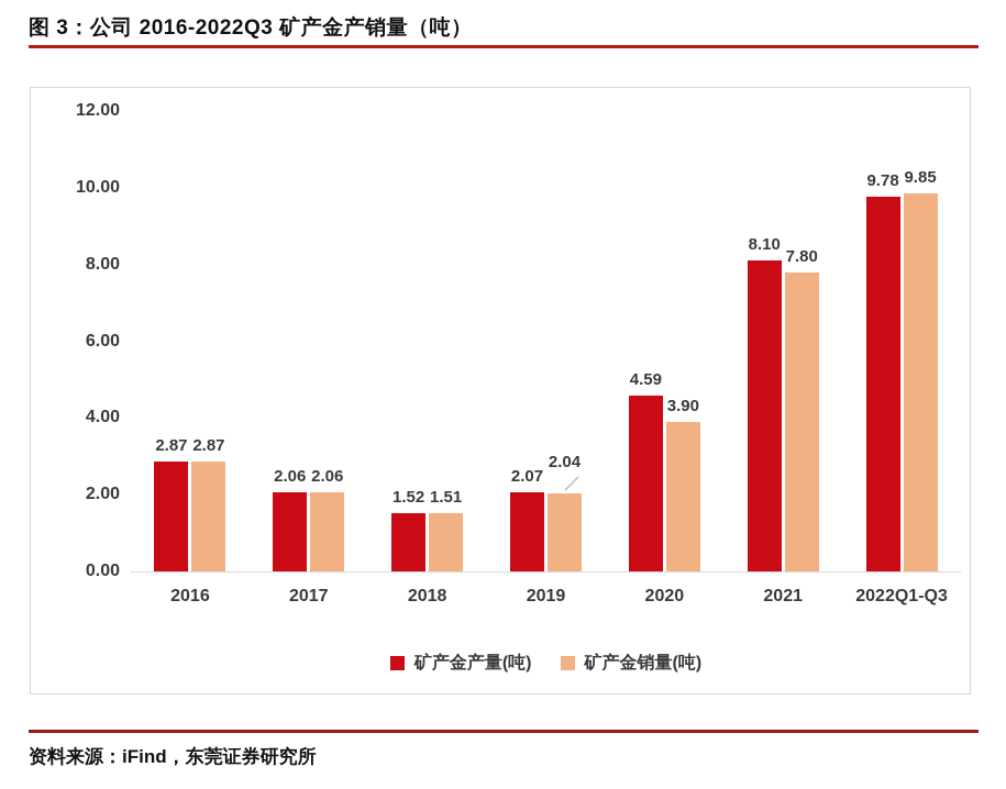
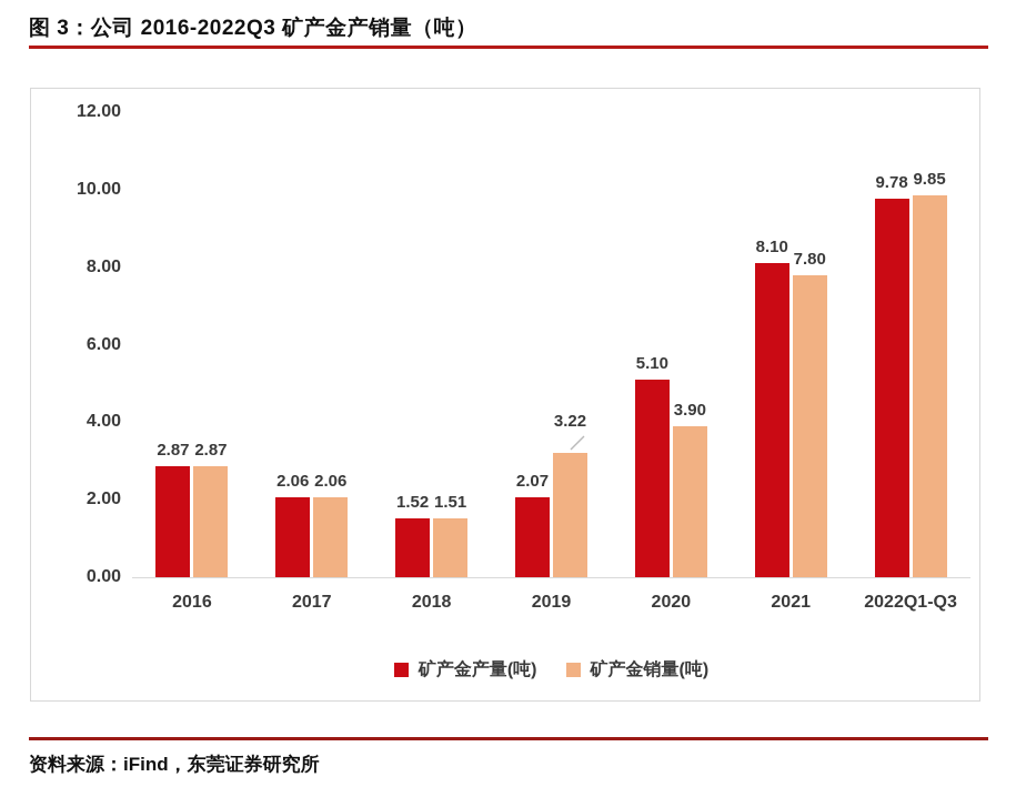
矿产金销量(吨)/2019: 2.04 -> 3.22
矿产金产量(吨)/2020: 4.59 -> 5.10
